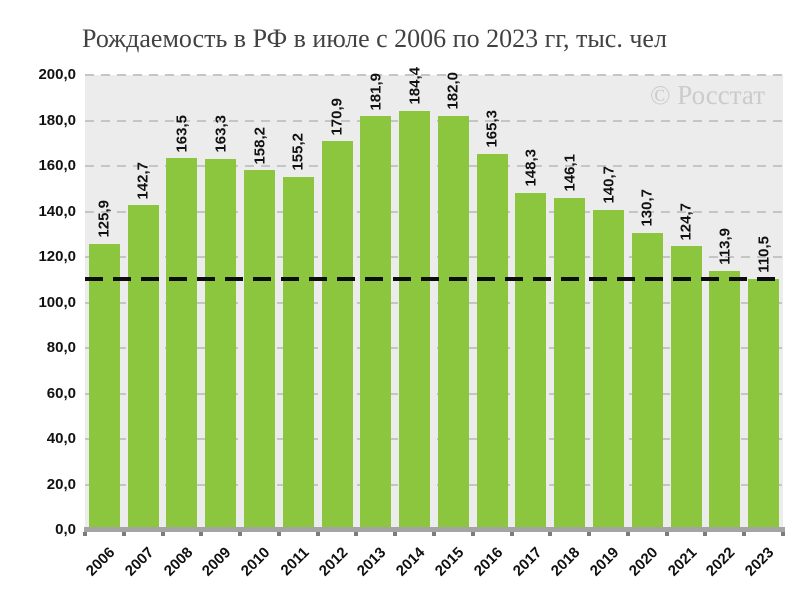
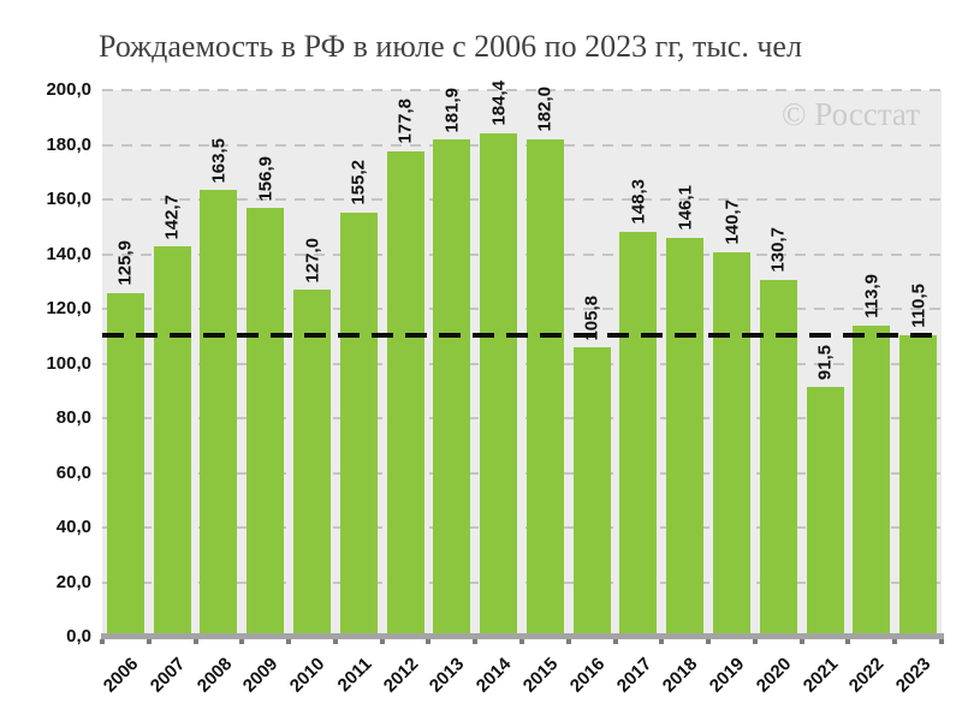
2009: 163,3 -> 156,9
2010: 158,2 -> 127,0
2012: 170,9 -> 177,8
2016: 165,3 -> 105,8
2021: 124,7 -> 91,5
